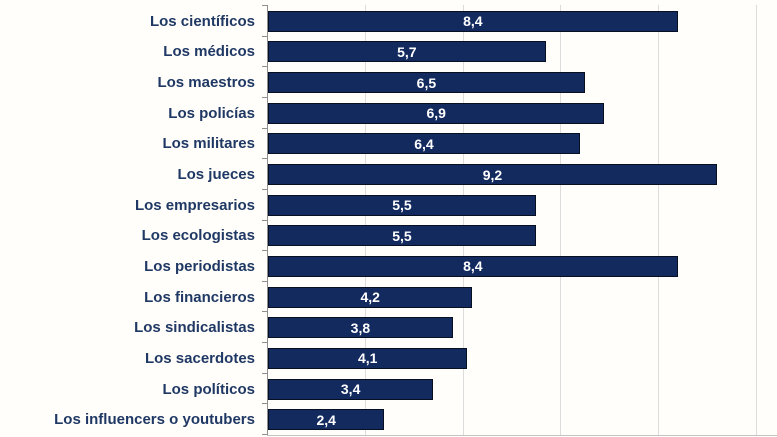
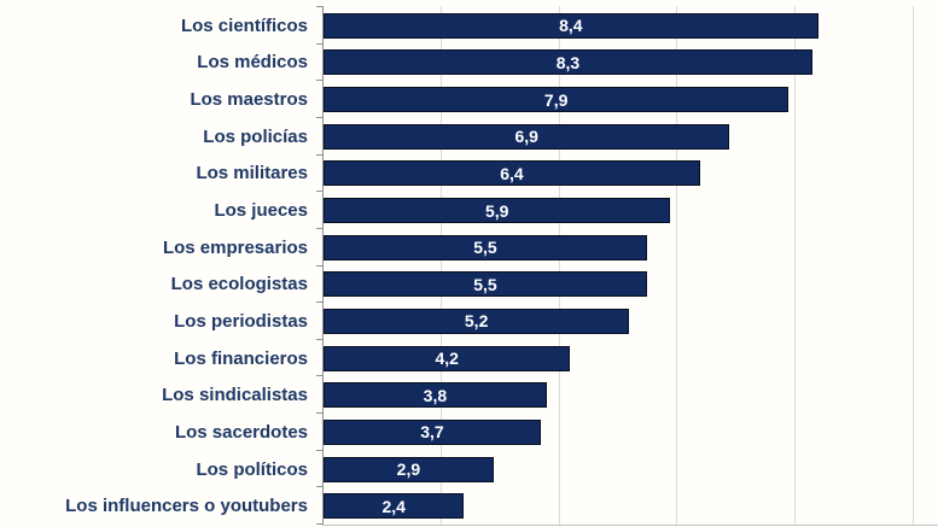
Los médicos: 5,7 -> 8,3
Los maestros: 6,5 -> 7,9
Los jueces: 9,2 -> 5,9
Los periodistas: 8,4 -> 5,2
Los sacerdotes: 4,1 -> 3,7
Los políticos: 3,4 -> 2,9
